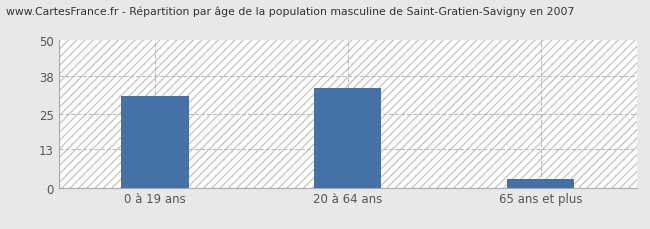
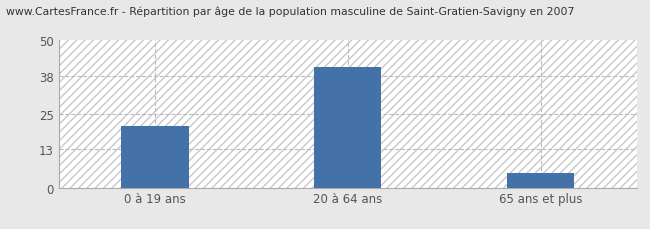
0 à 19 ans: 31 -> 21
20 à 64 ans: 34 -> 41
65 ans et plus: 3 -> 5
